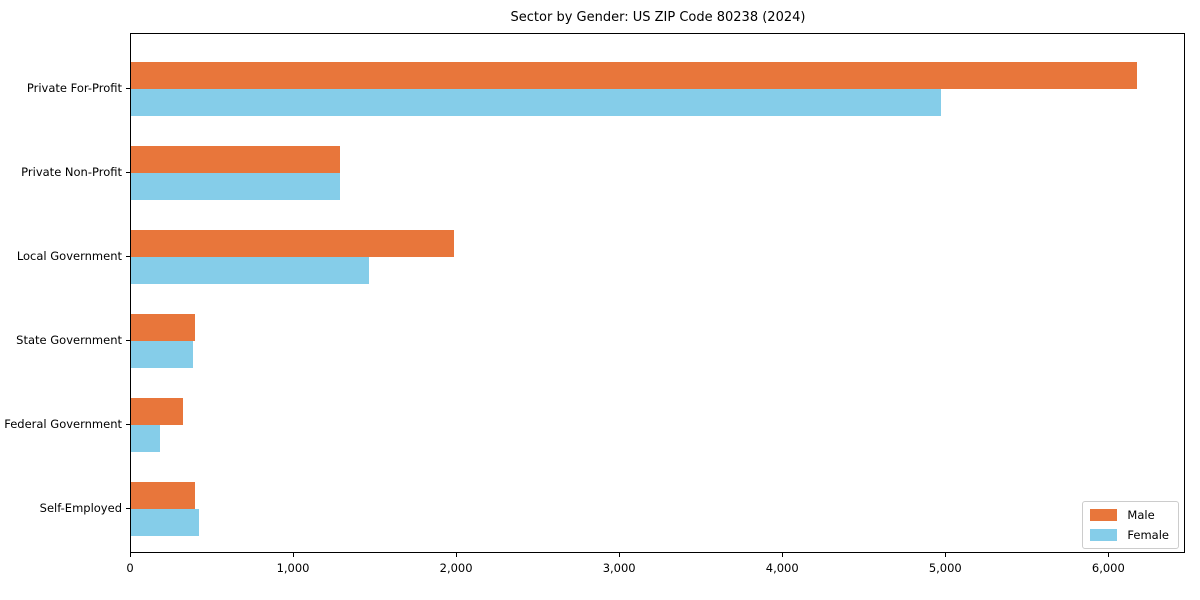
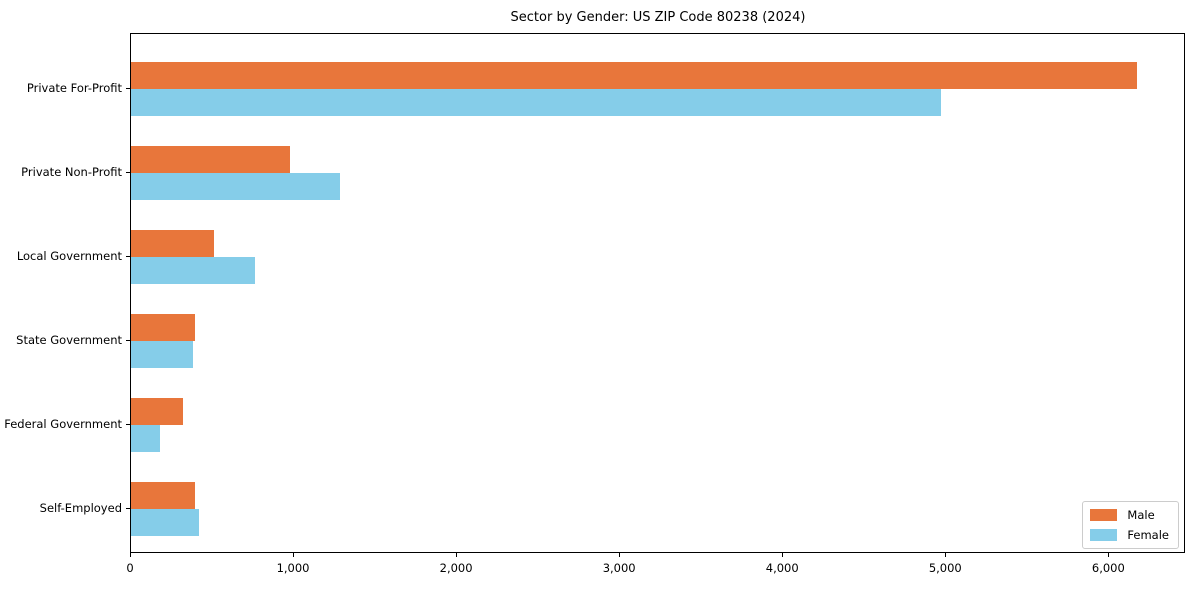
Male/Private Non-Profit: 1280 -> 980
Male/Local Government: 1980 -> 510
Female/Local Government: 1460 -> 760
